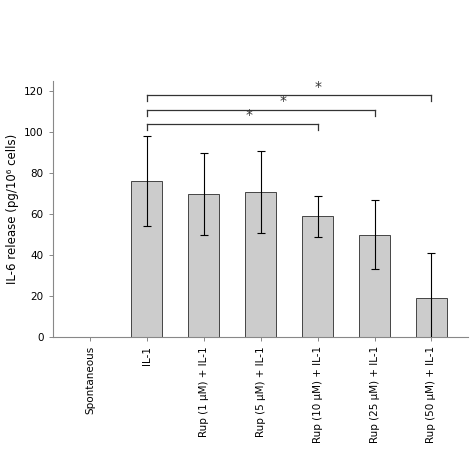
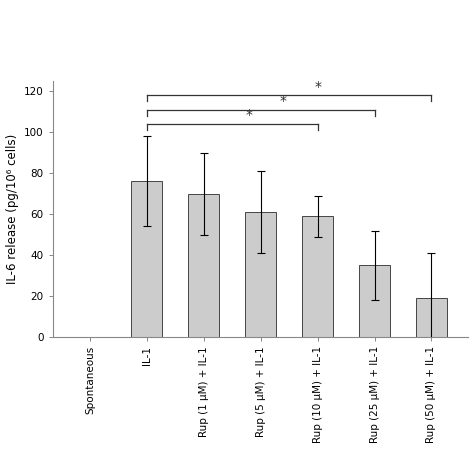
Rup (5 μM) + IL-1: 71 -> 61
Rup (25 μM) + IL-1: 50 -> 35
